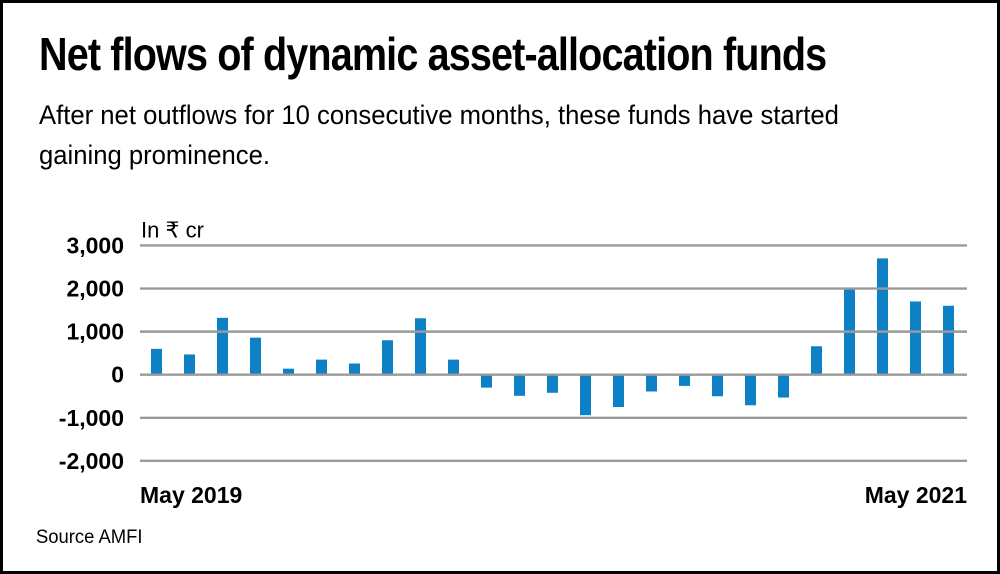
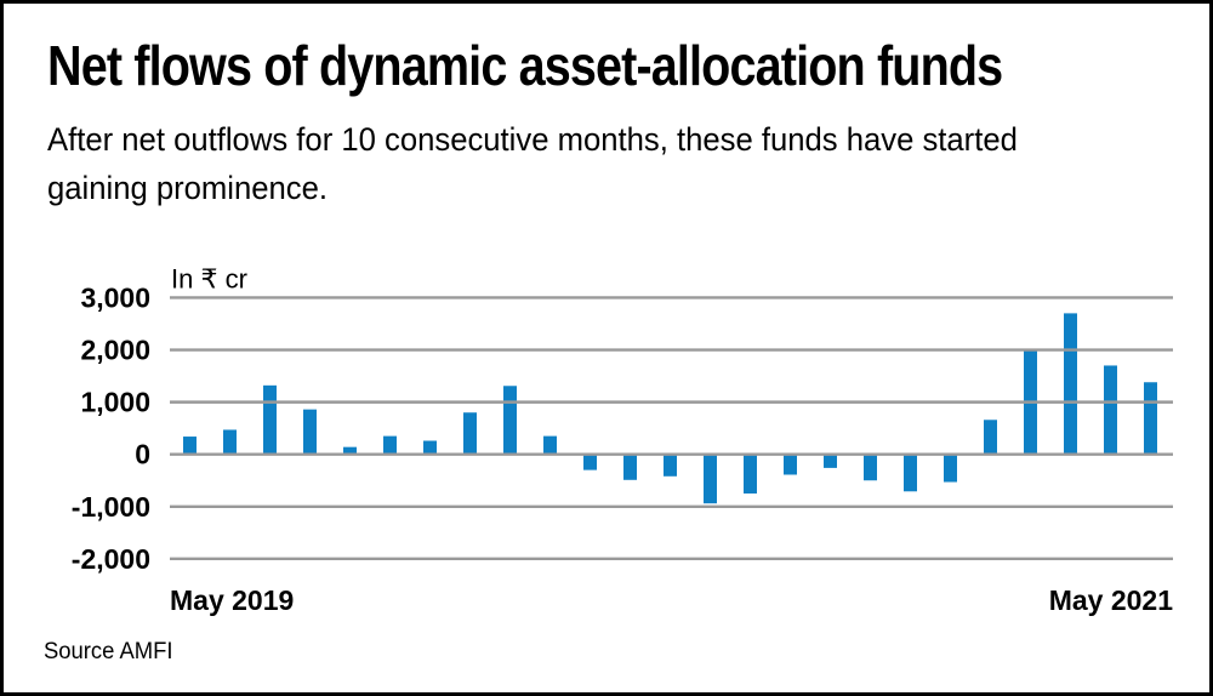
May 2019: 600 -> 300
May 2021: 1600 -> 1400
